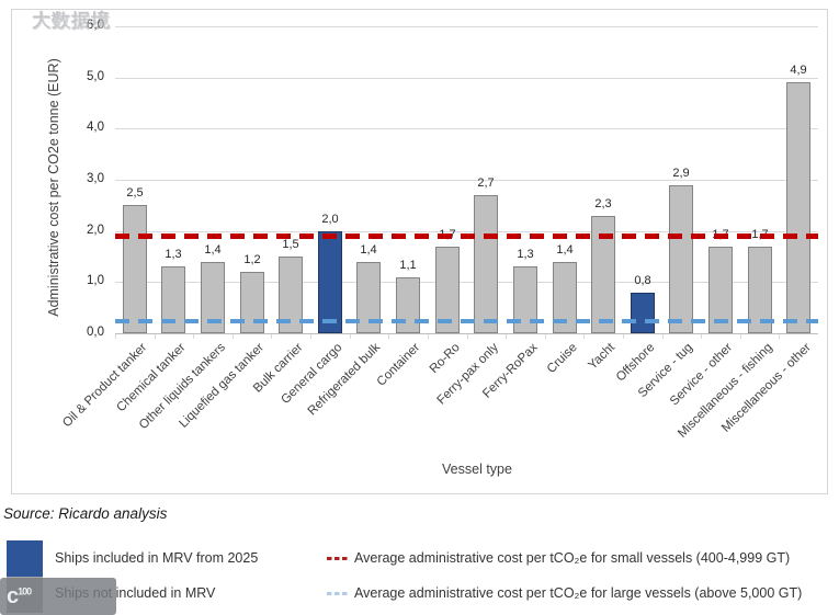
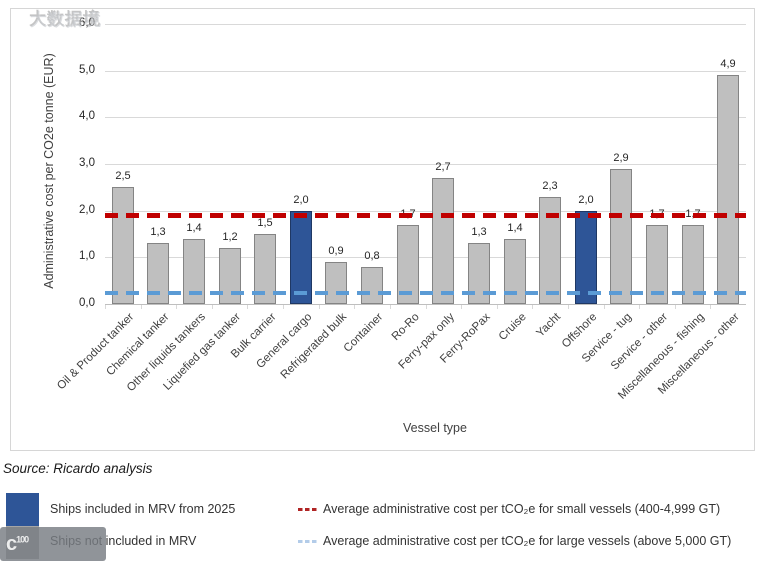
Refrigerated bulk: 1,4 -> 0,9
Container: 1,1 -> 0,8
Offshore: 0,8 -> 2,0
